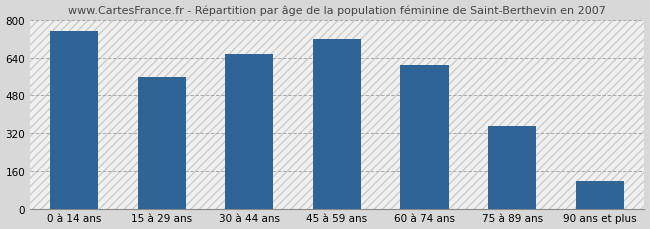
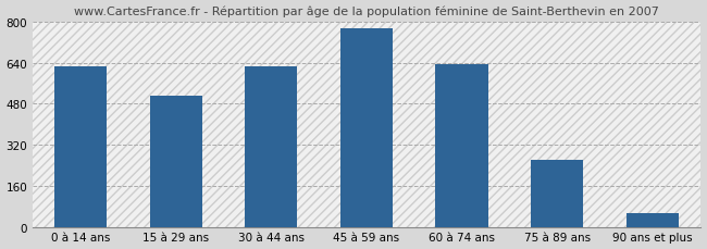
0 à 14 ans: 755 -> 625
15 à 29 ans: 560 -> 510
30 à 44 ans: 655 -> 625
45 à 59 ans: 720 -> 775
60 à 74 ans: 610 -> 635
75 à 89 ans: 350 -> 262
90 ans et plus: 115 -> 55
